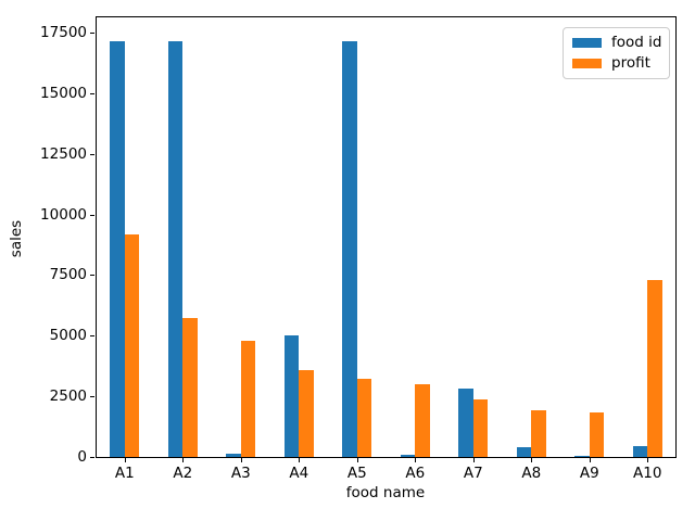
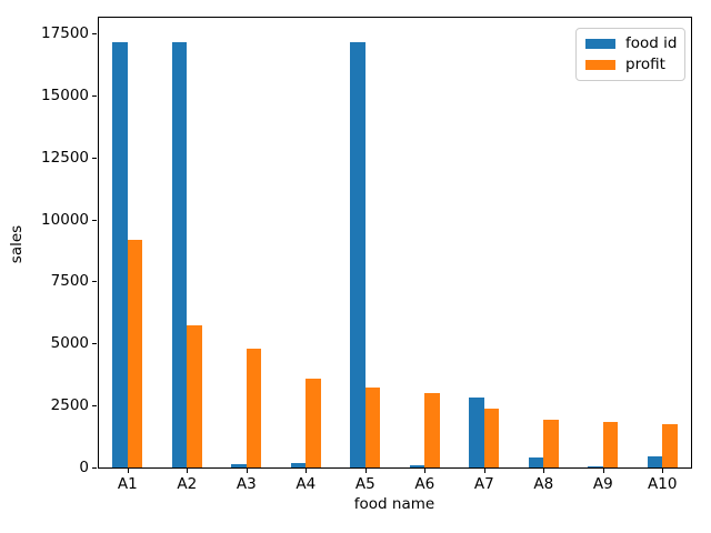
food id/A4: 5000 -> 200
profit/A10: 7300 -> 1800
